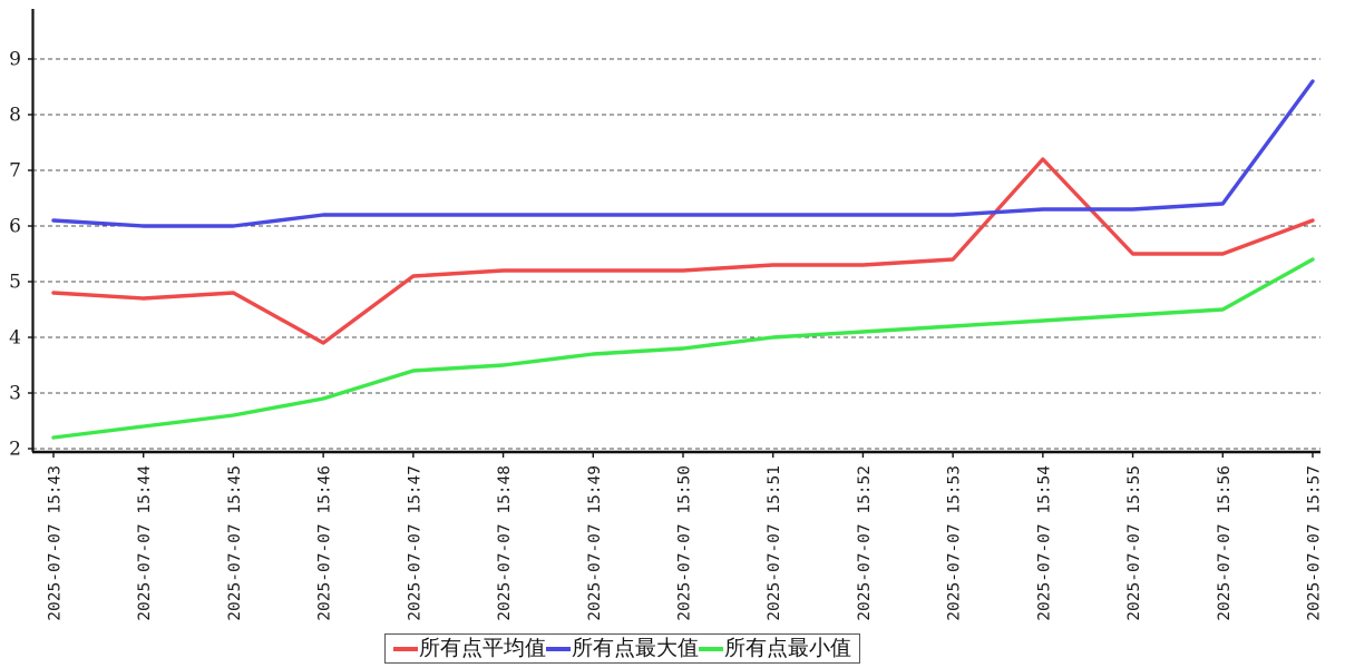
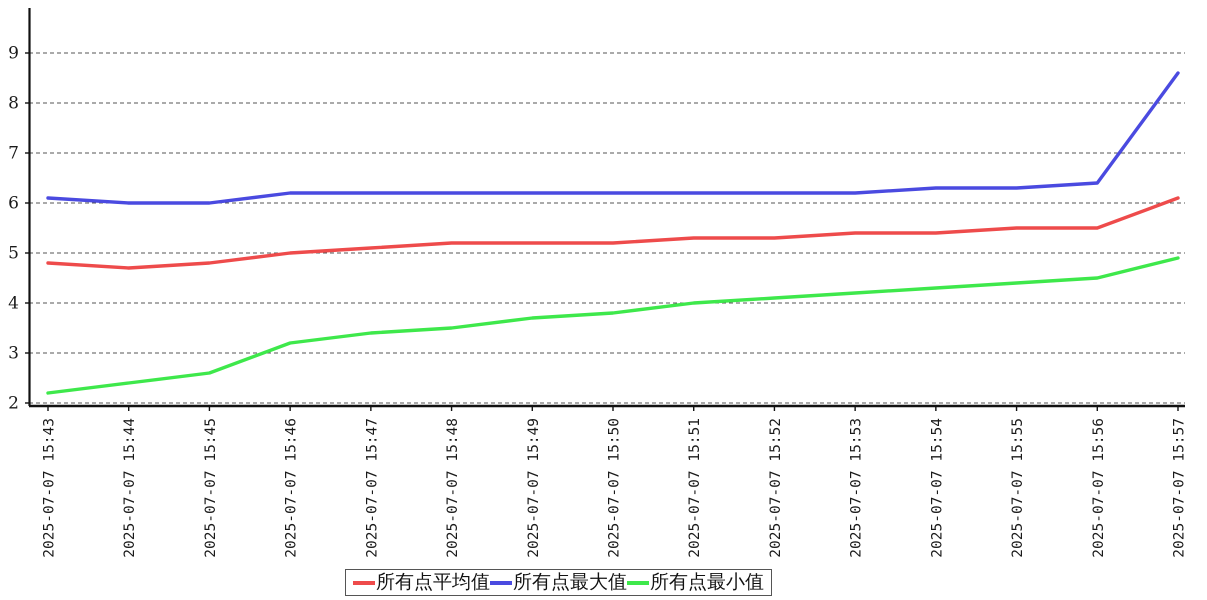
所有点平均值/2025-07-07 15:46: 3.9 -> 5.0
所有点最小值/2025-07-07 15:46: 2.9 -> 3.2
所有点平均值/2025-07-07 15:54: 7.2 -> 5.4
所有点最小值/2025-07-07 15:57: 5.4 -> 4.9
